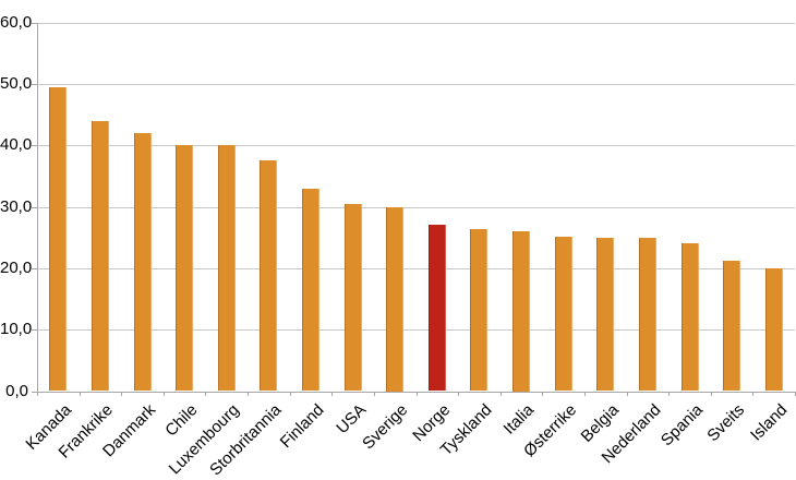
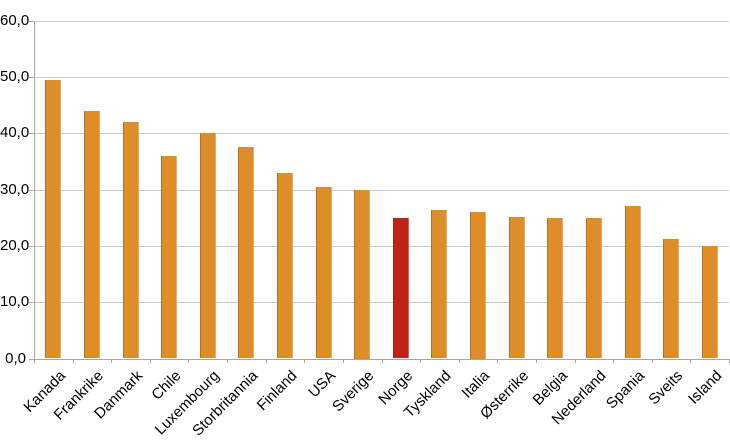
Chile: 40 -> 36
Norge: 27 -> 25
Spania: 24 -> 27
